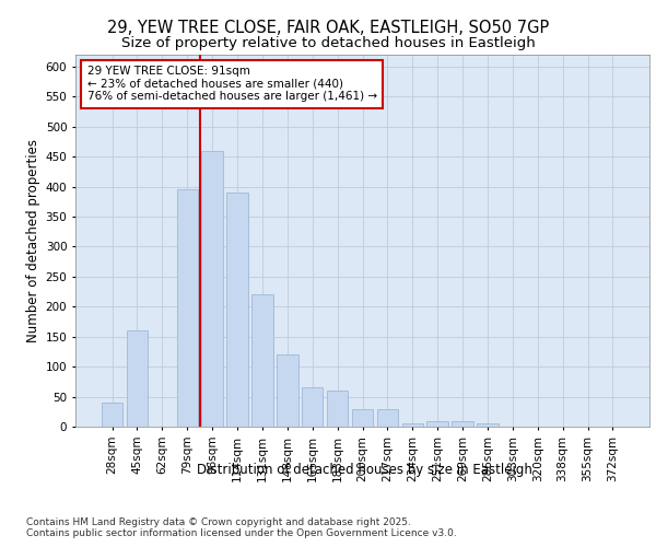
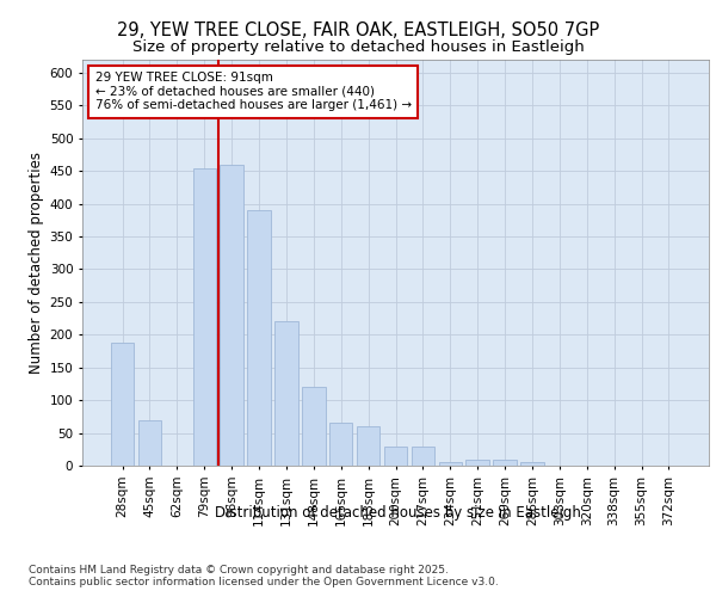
28sqm: 40 -> 188
45sqm: 160 -> 70
79sqm: 395 -> 454
